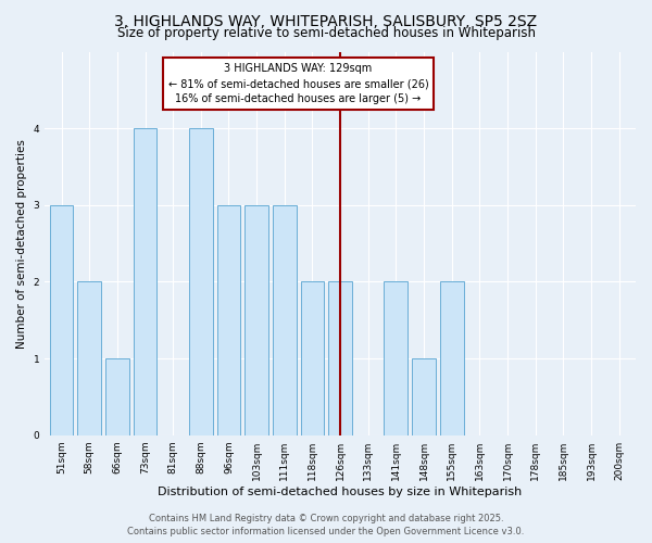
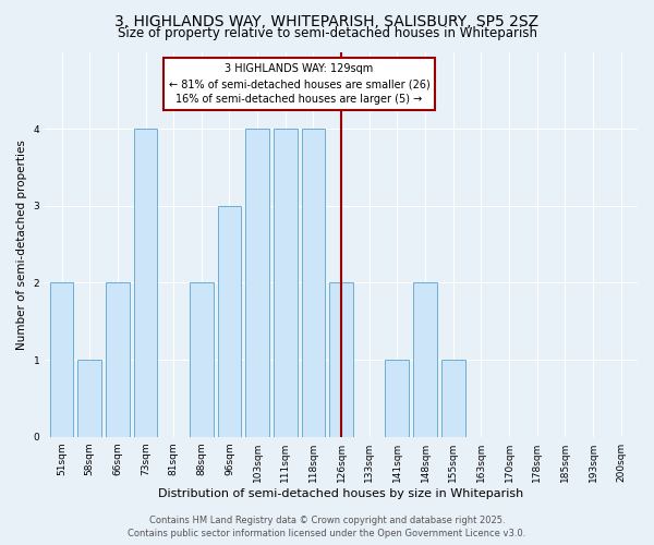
51sqm: 3 -> 2
58sqm: 2 -> 1
66sqm: 1 -> 2
88sqm: 4 -> 2
103sqm: 3 -> 4
111sqm: 3 -> 4
118sqm: 2 -> 4
141sqm: 2 -> 1
148sqm: 1 -> 2
155sqm: 2 -> 1
